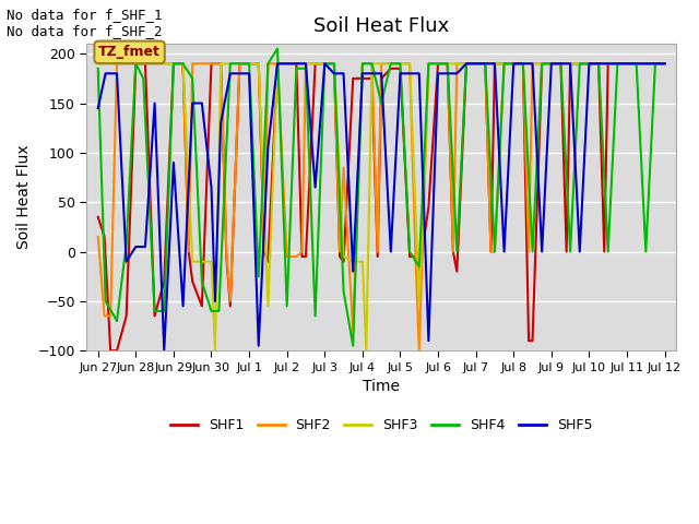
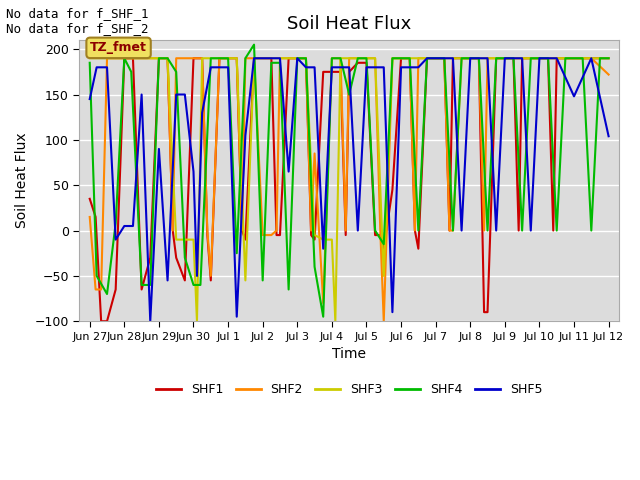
SHF5/Jul 11: 190 -> 148
SHF2/Jul 12: 190 -> 172
SHF5/Jul 12: 190 -> 104
